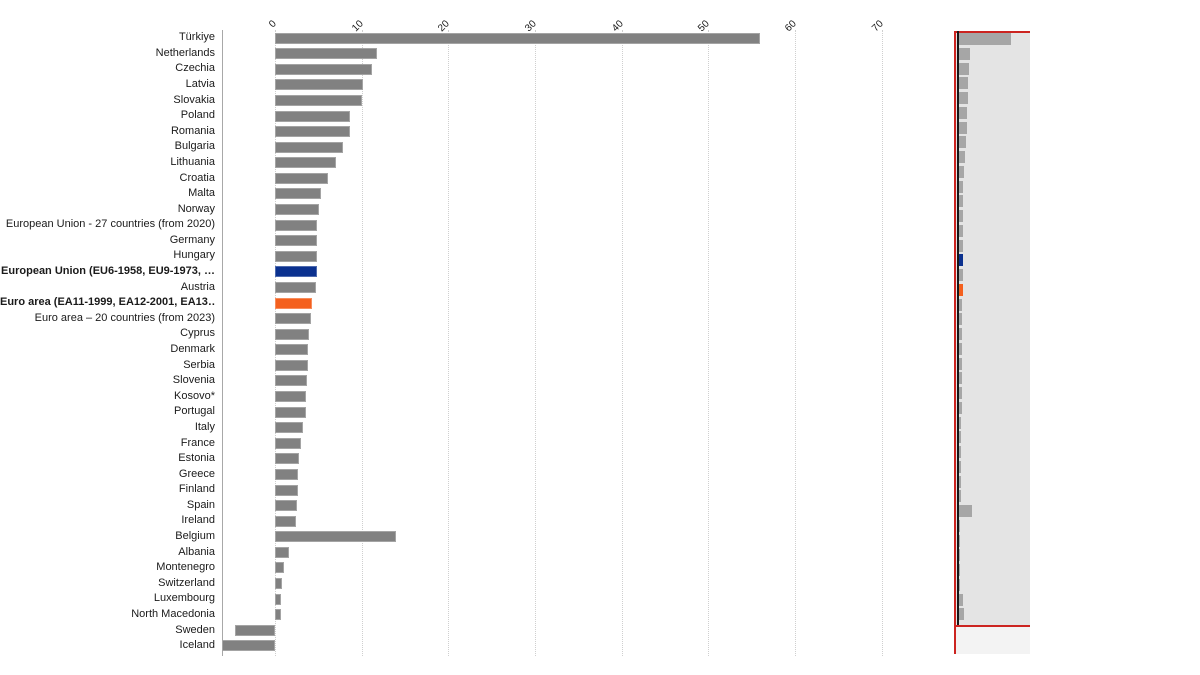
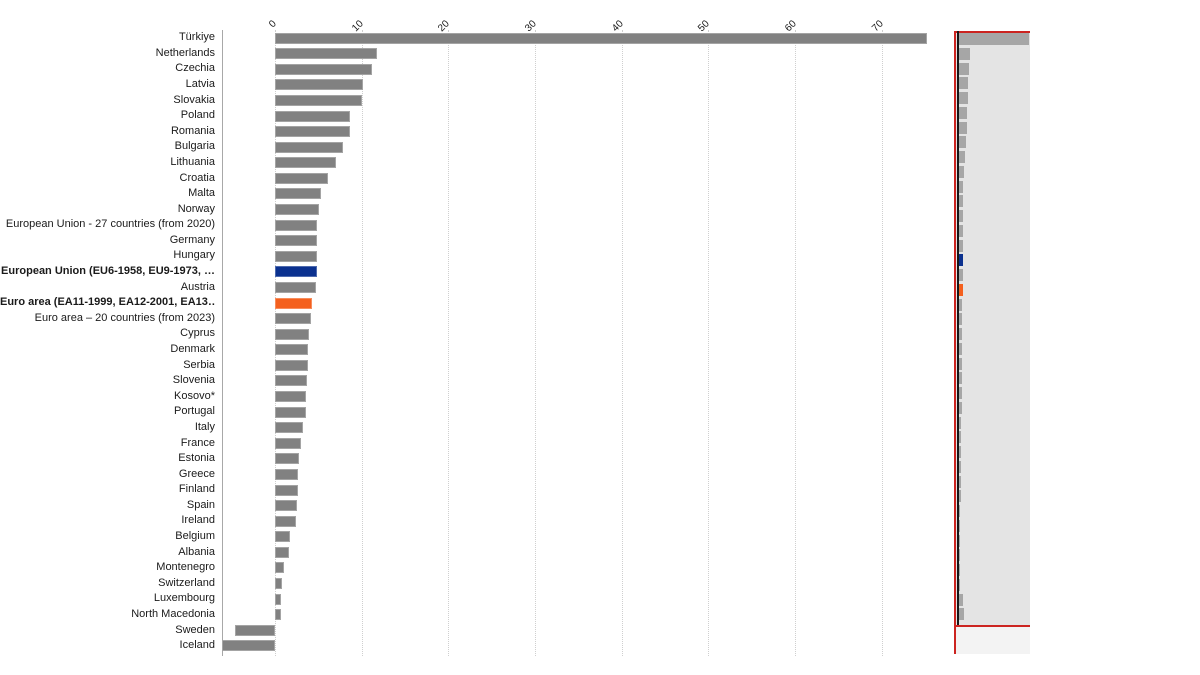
Türkiye: 56 -> 75
Belgium: 14 -> 2
